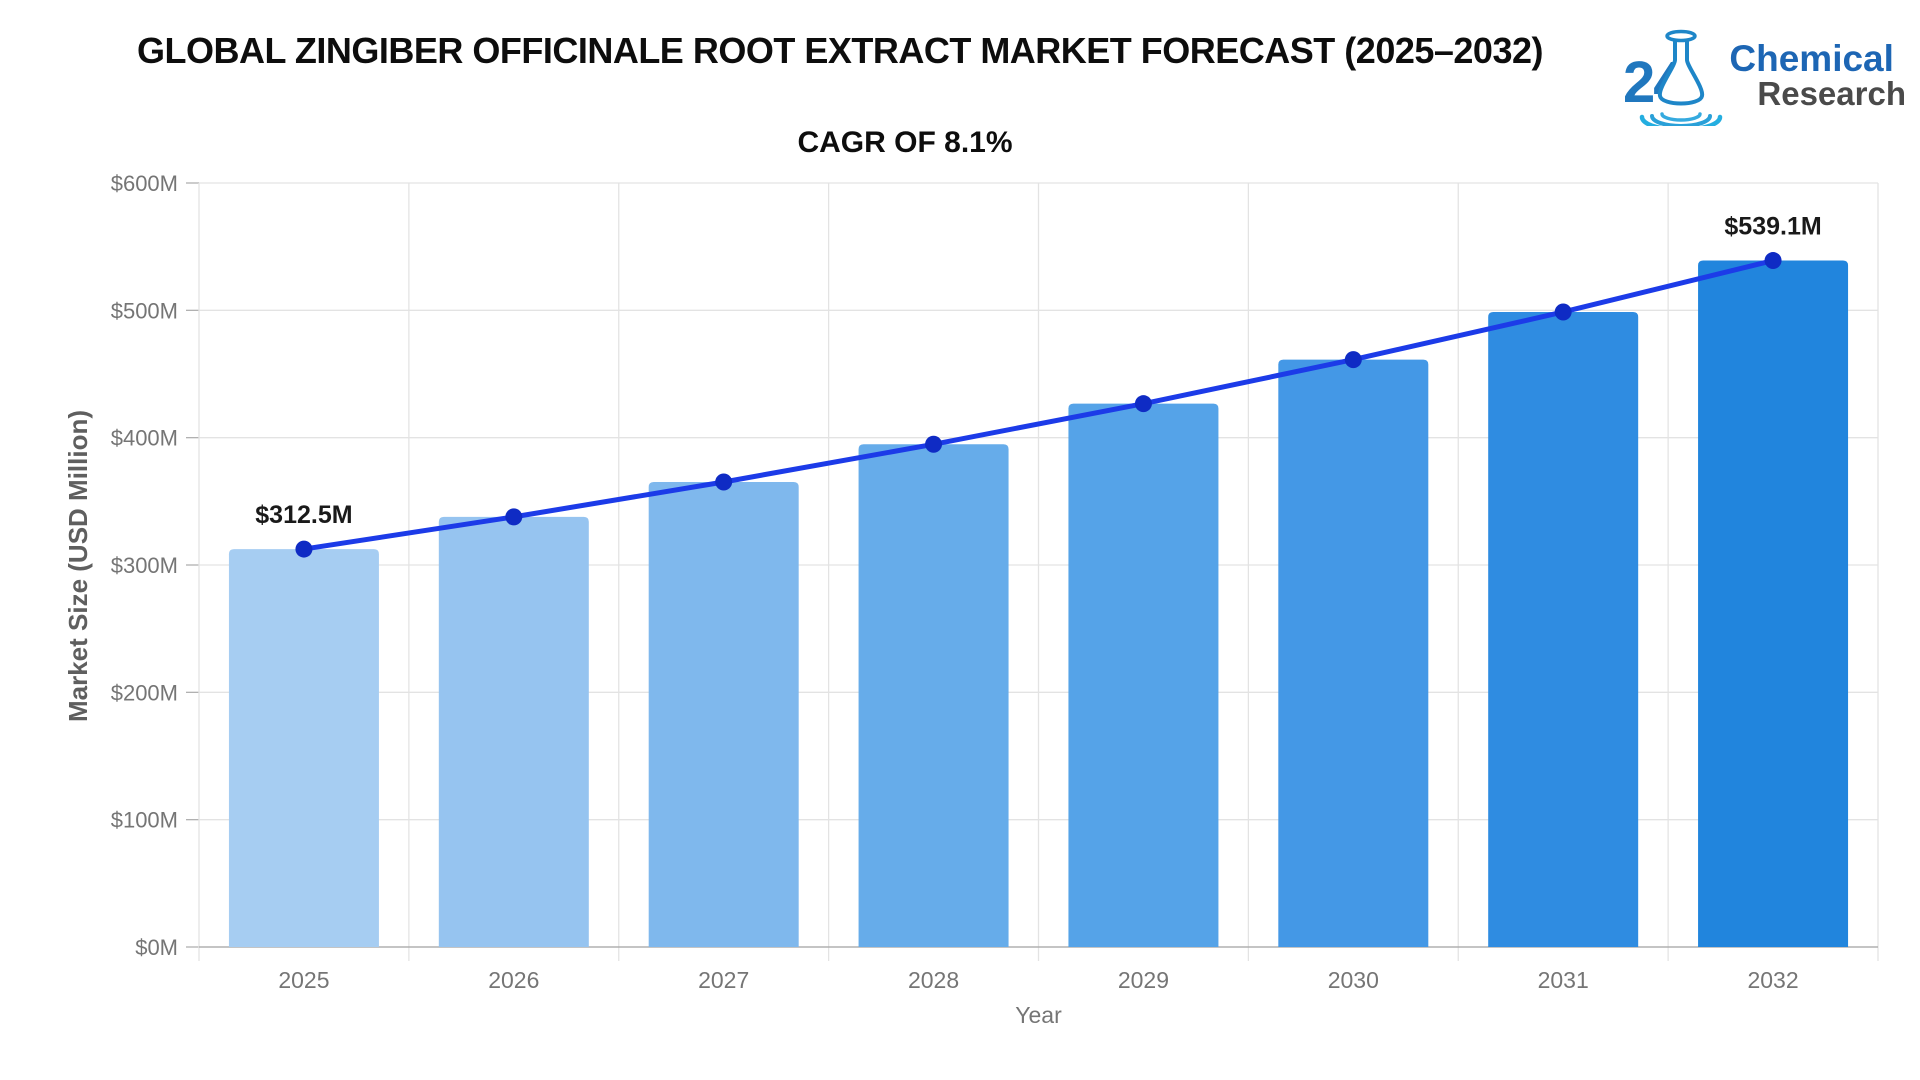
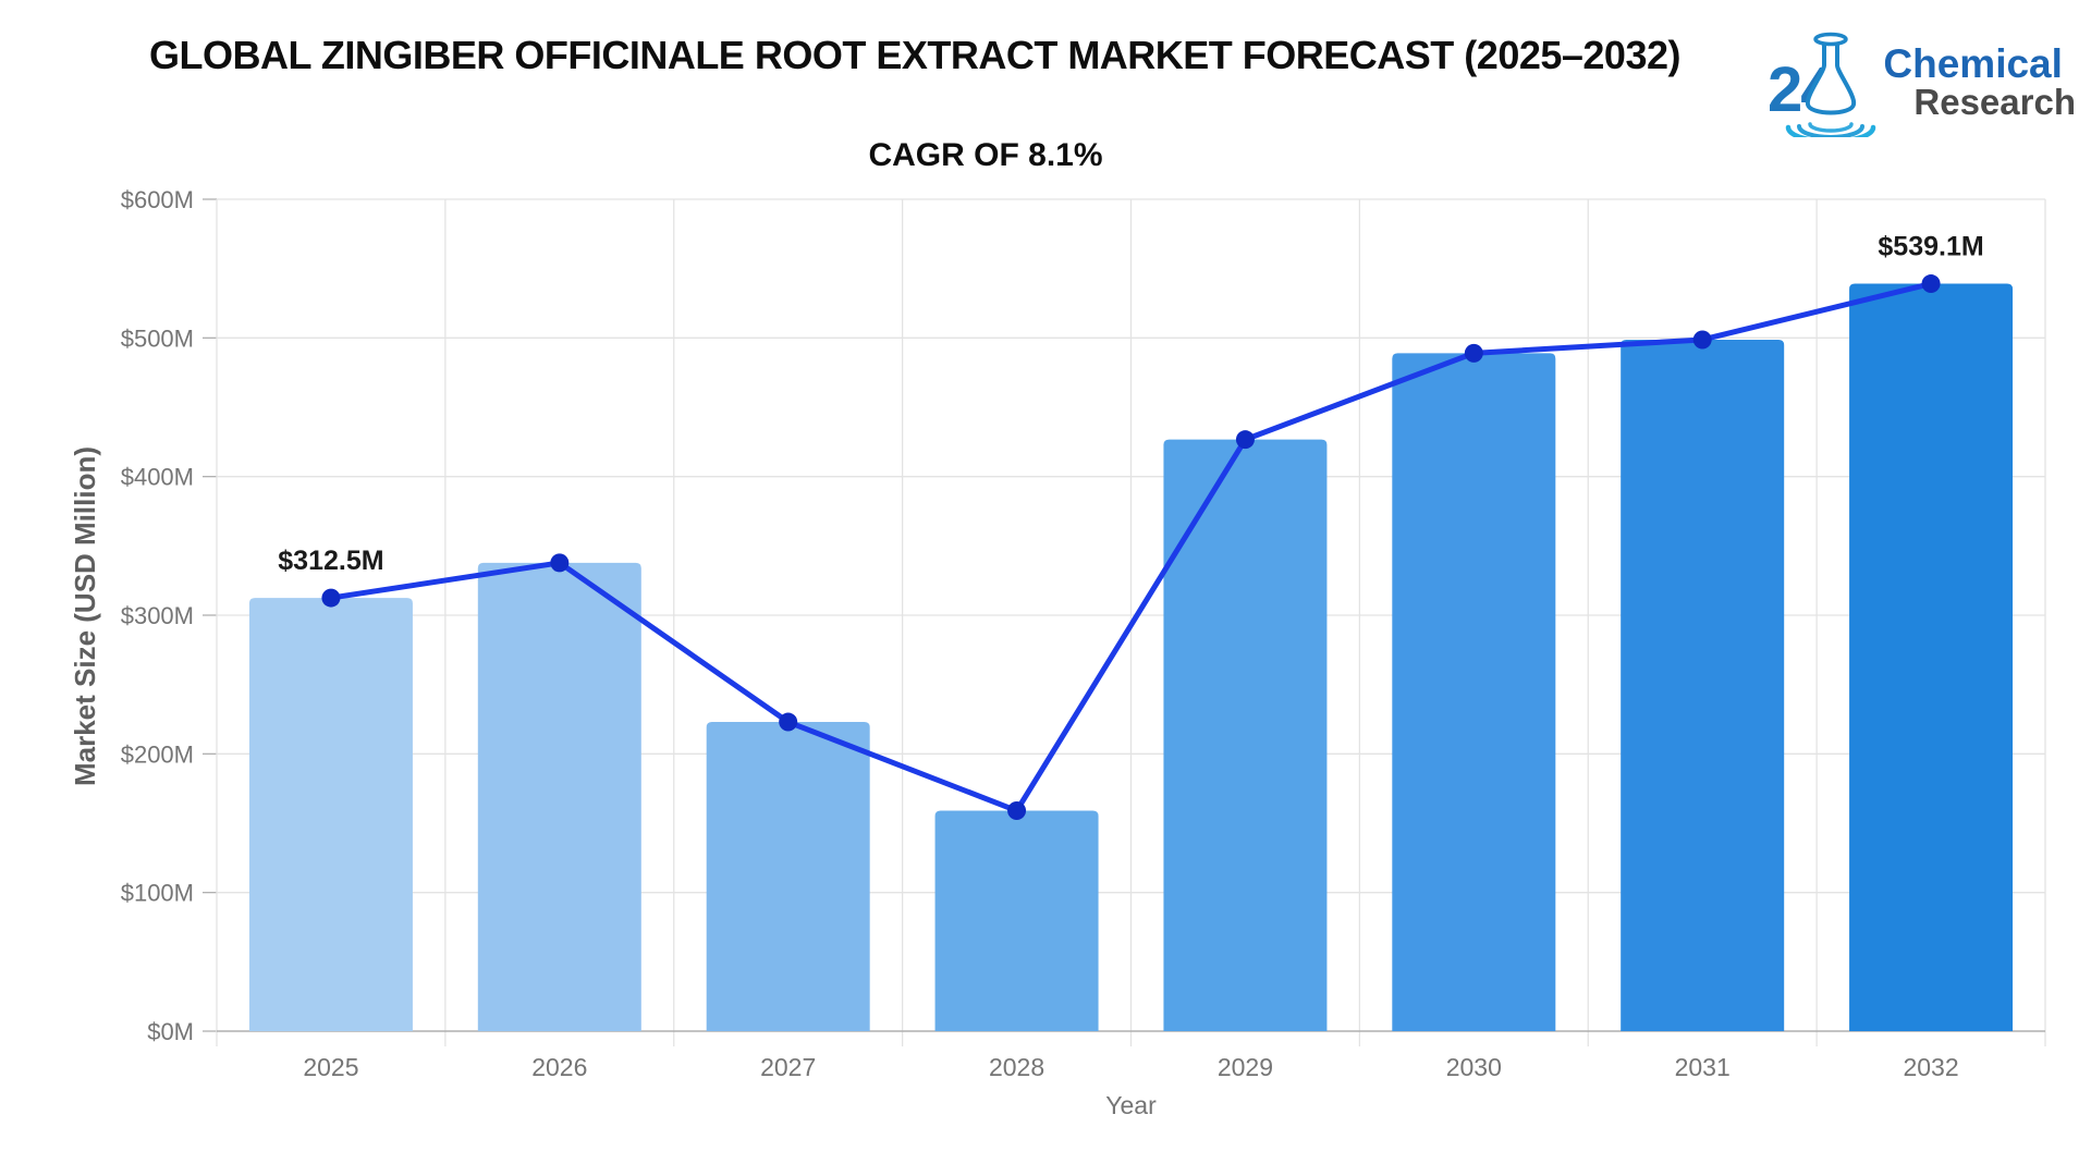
2027: $365M -> $223M
2028: $395M -> $159M
2030: $461M -> $489M
